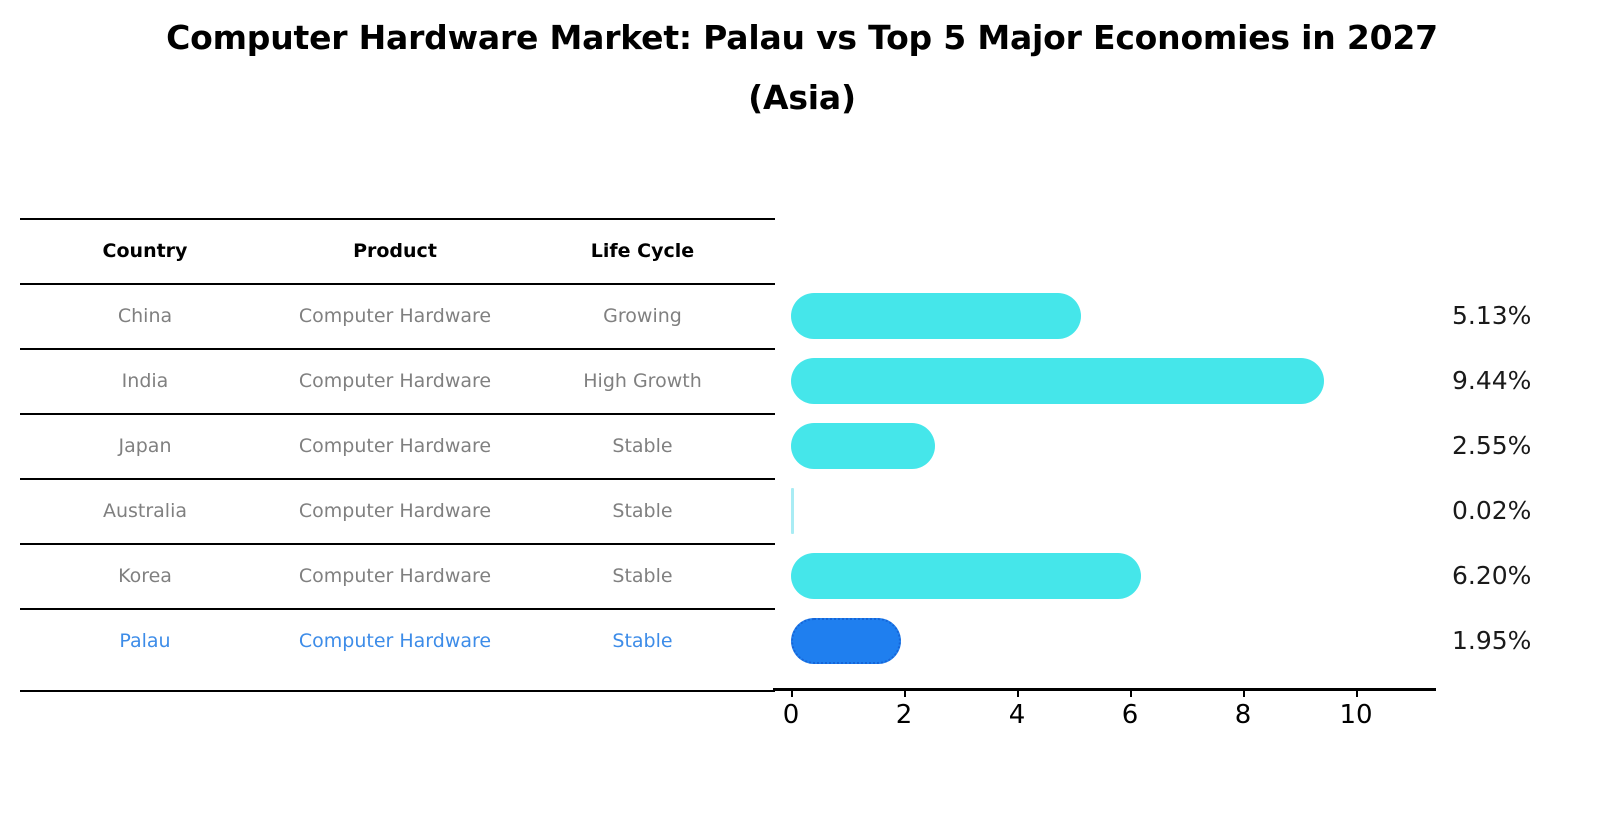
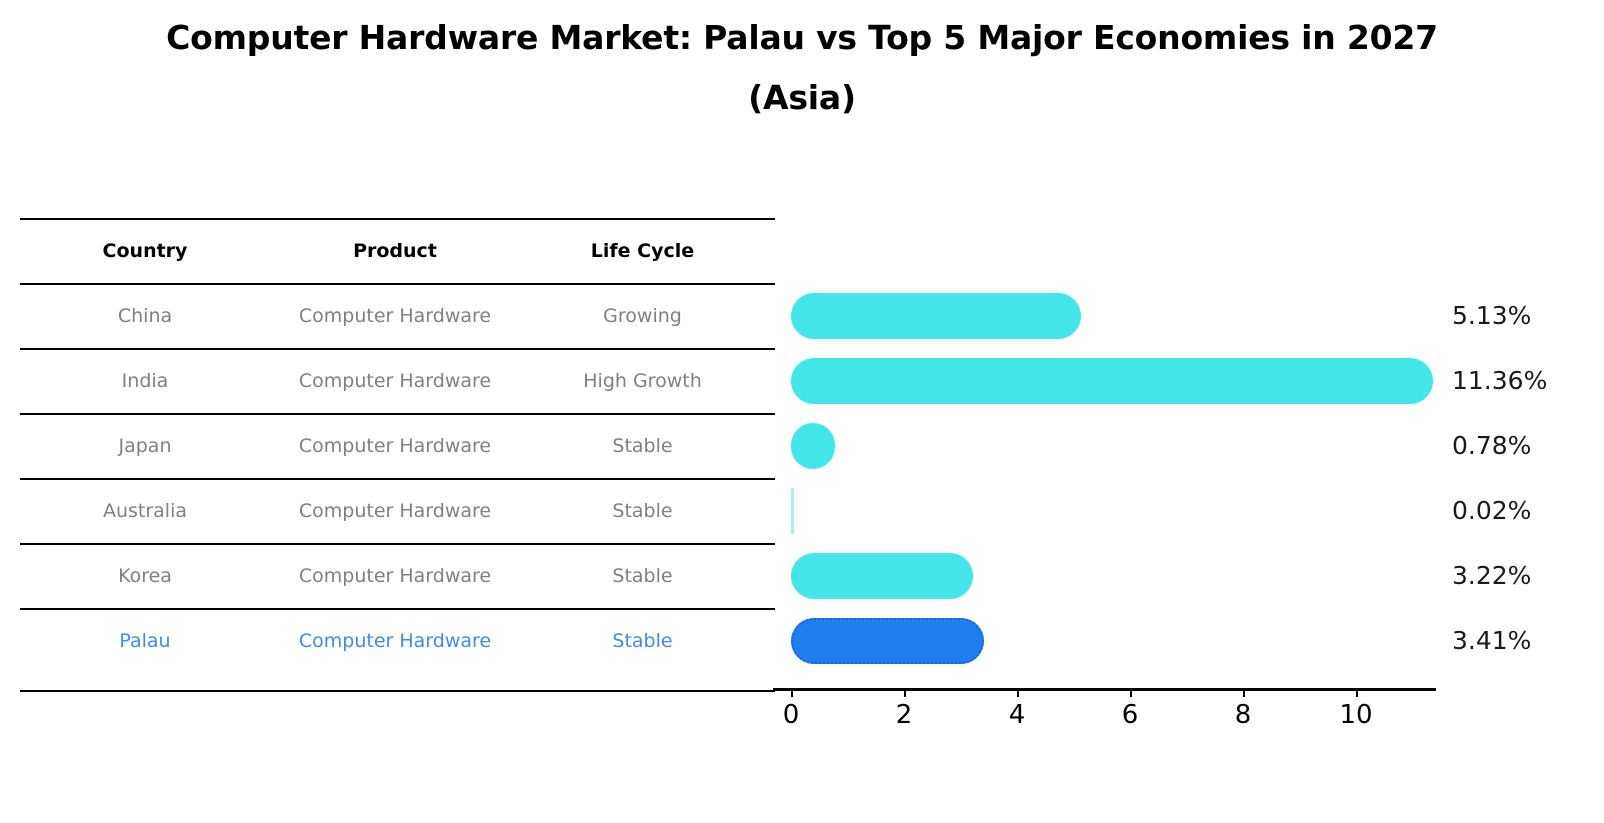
India: 9.44% -> 11.36%
Japan: 2.55% -> 0.78%
Korea: 6.20% -> 3.22%
Palau: 1.95% -> 3.41%
